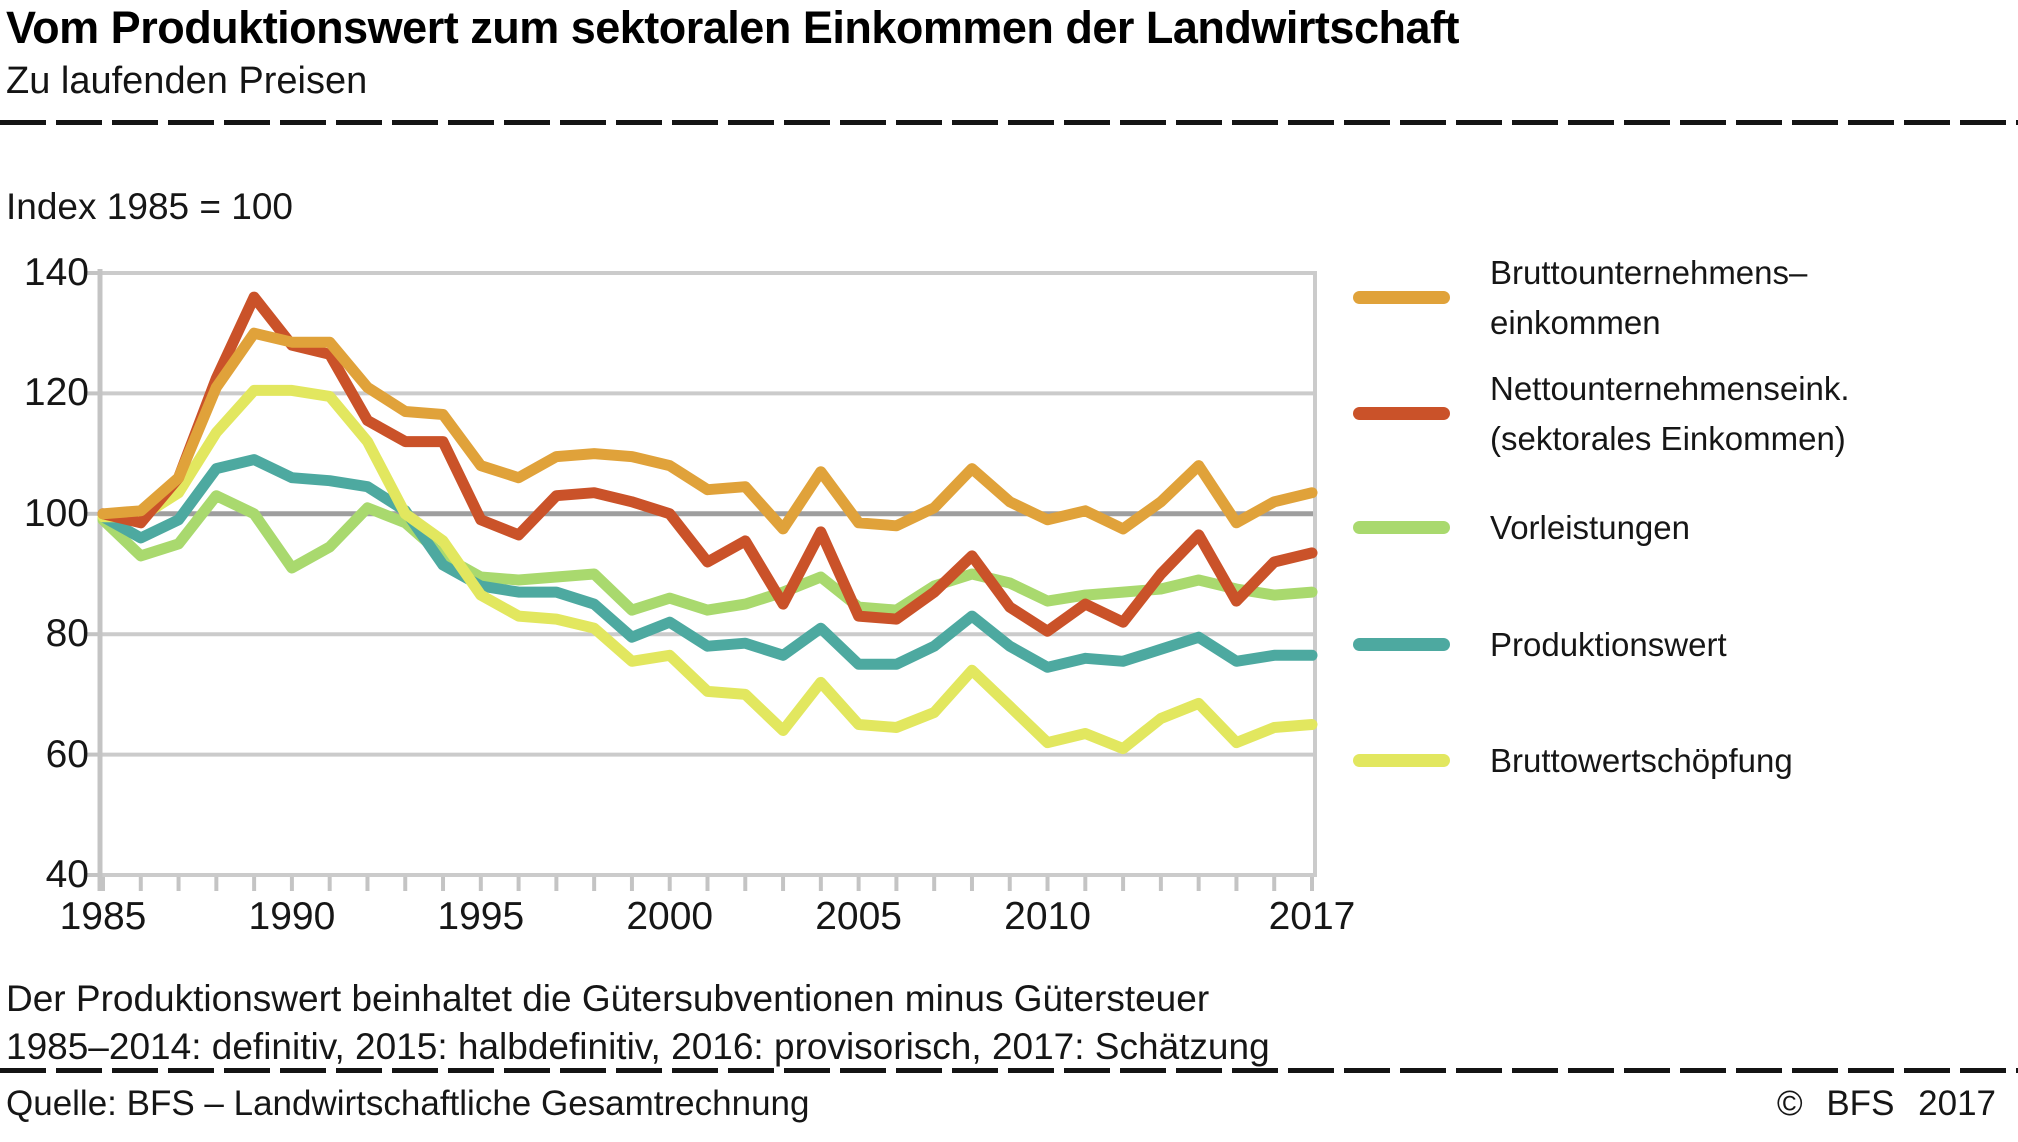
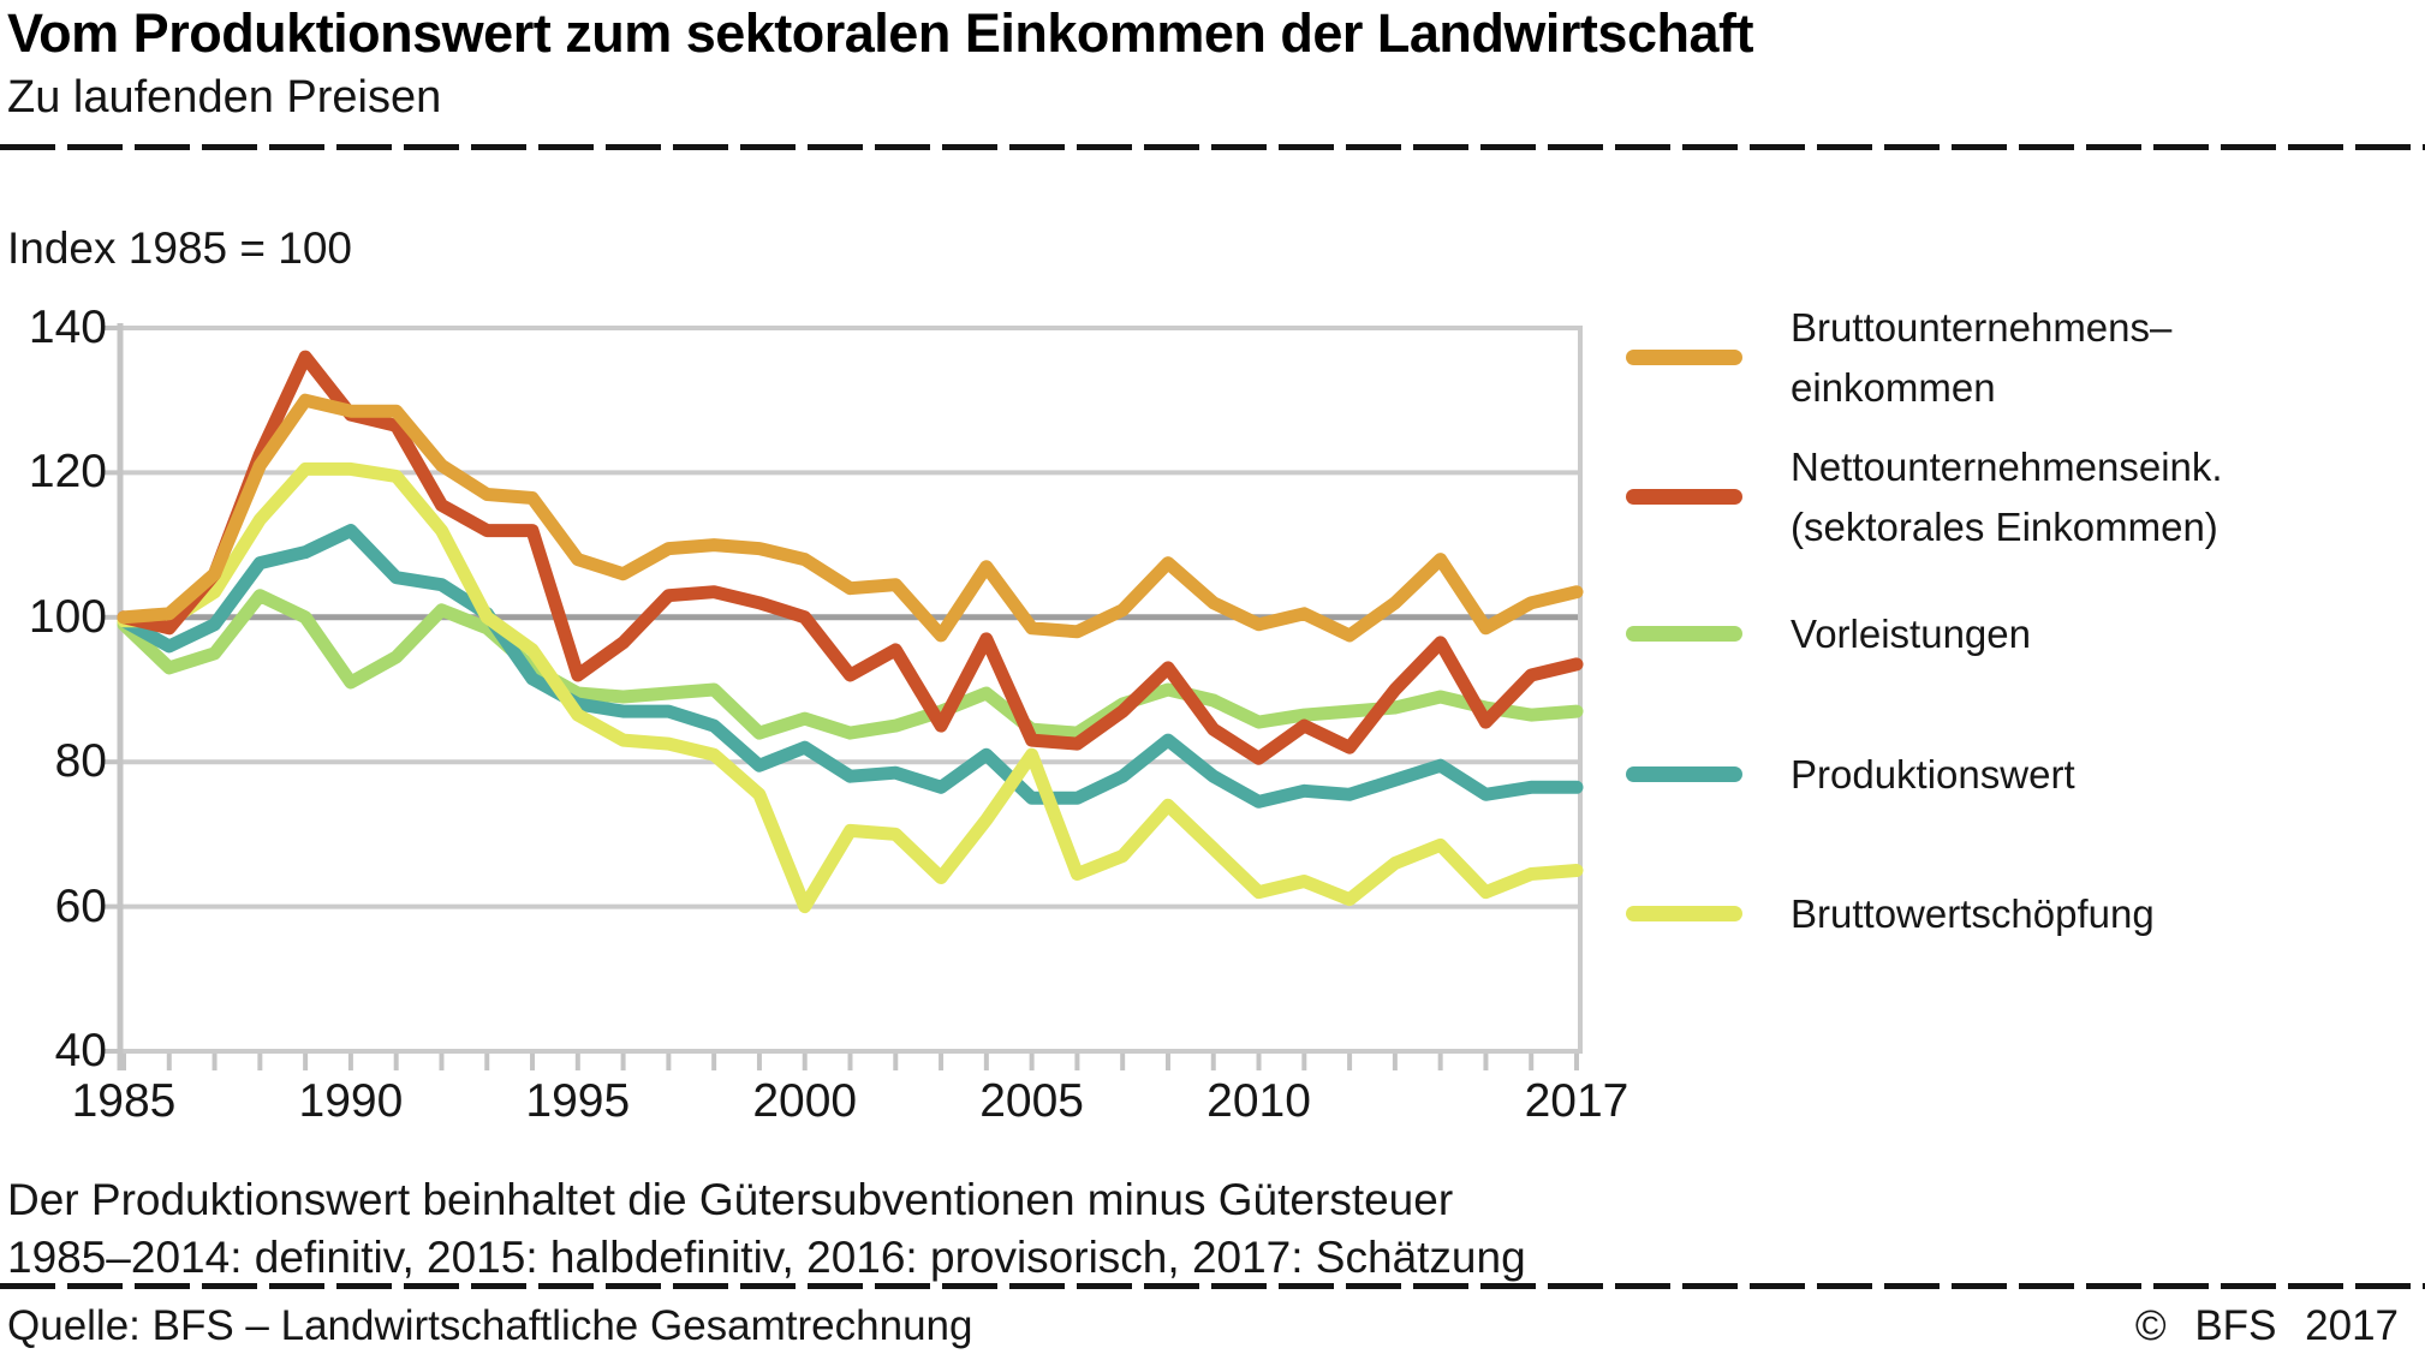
Produktionswert/1990: 106 -> 112
Nettounternehmenseink. (sektorales Einkommen)/1995: 99 -> 92
Bruttowertschöpfung/2000: 76 -> 60
Bruttowertschöpfung/2005: 65 -> 81
